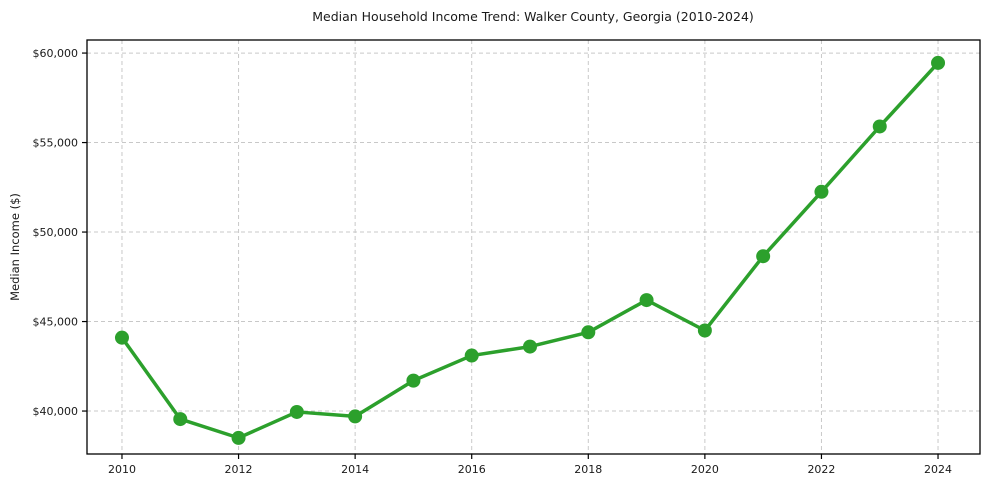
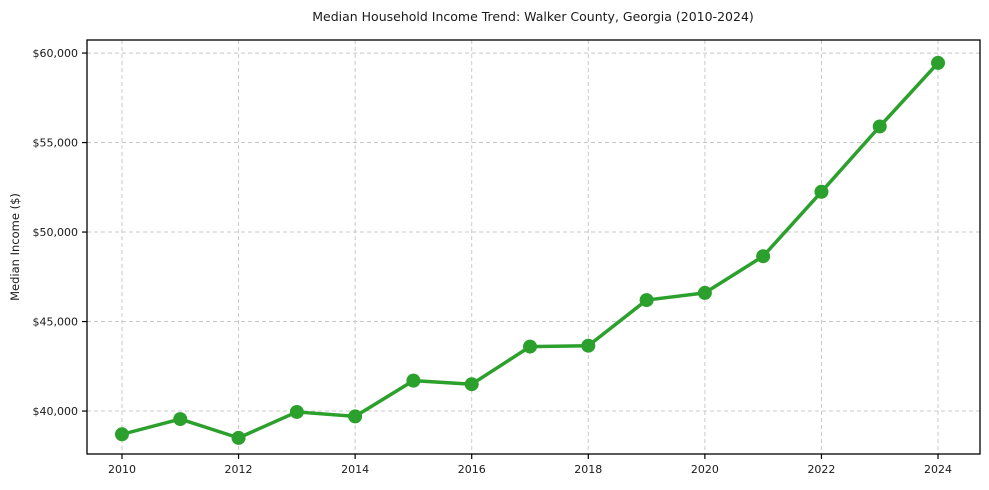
2010: $44100 -> $38700
2016: $43100 -> $41500
2018: $44400 -> $43600
2020: $44500 -> $46600
